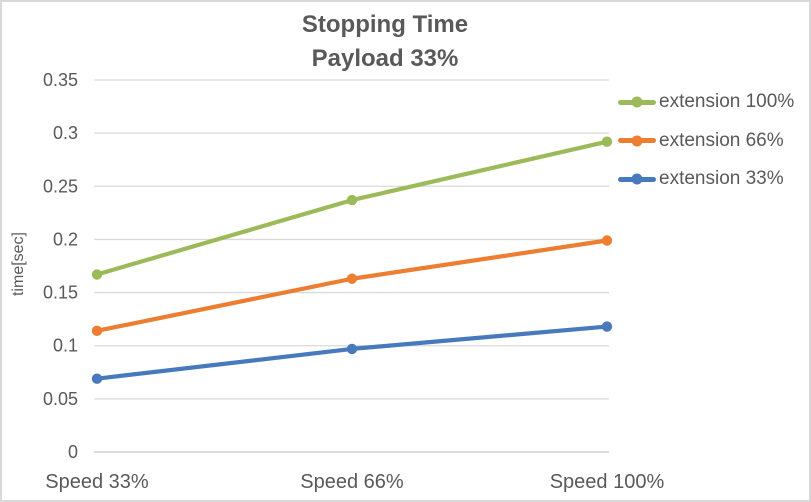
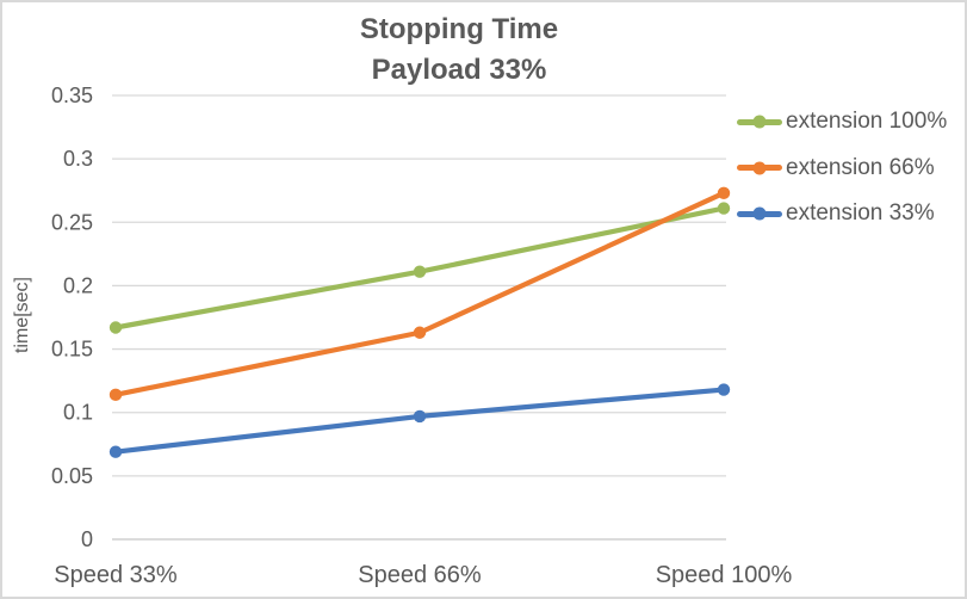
extension 100%/Speed 66%: 0.237 -> 0.211
extension 100%/Speed 100%: 0.292 -> 0.261
extension 66%/Speed 100%: 0.199 -> 0.273
